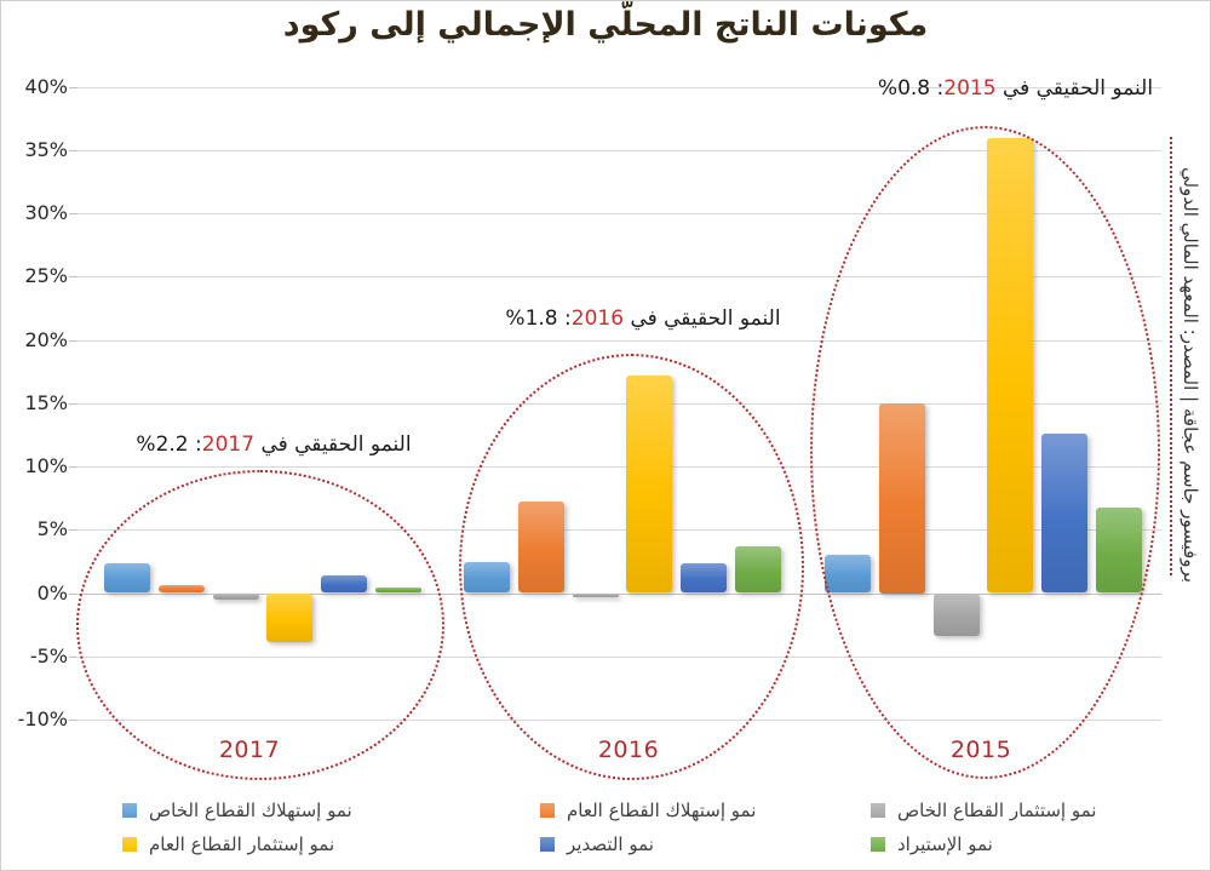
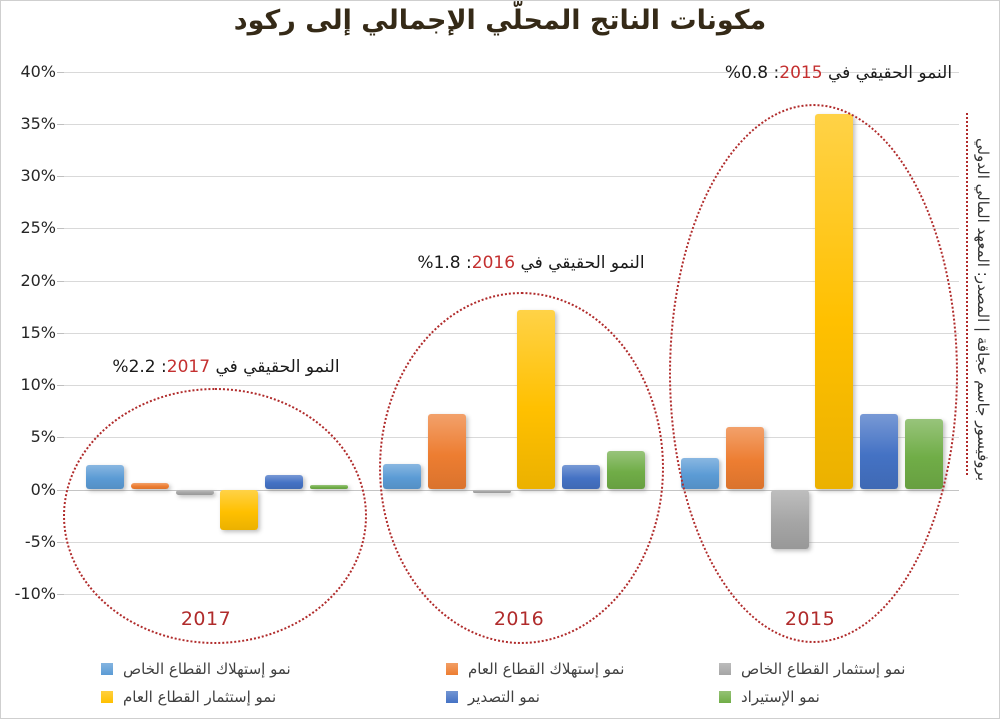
نمو إستهلاك القطاع العام/2015: 15.0% -> 6.0%
نمو إستثمار القطاع الخاص/2015: -3.4% -> -5.7%
نمو التصدير/2015: 12.6% -> 7.2%
